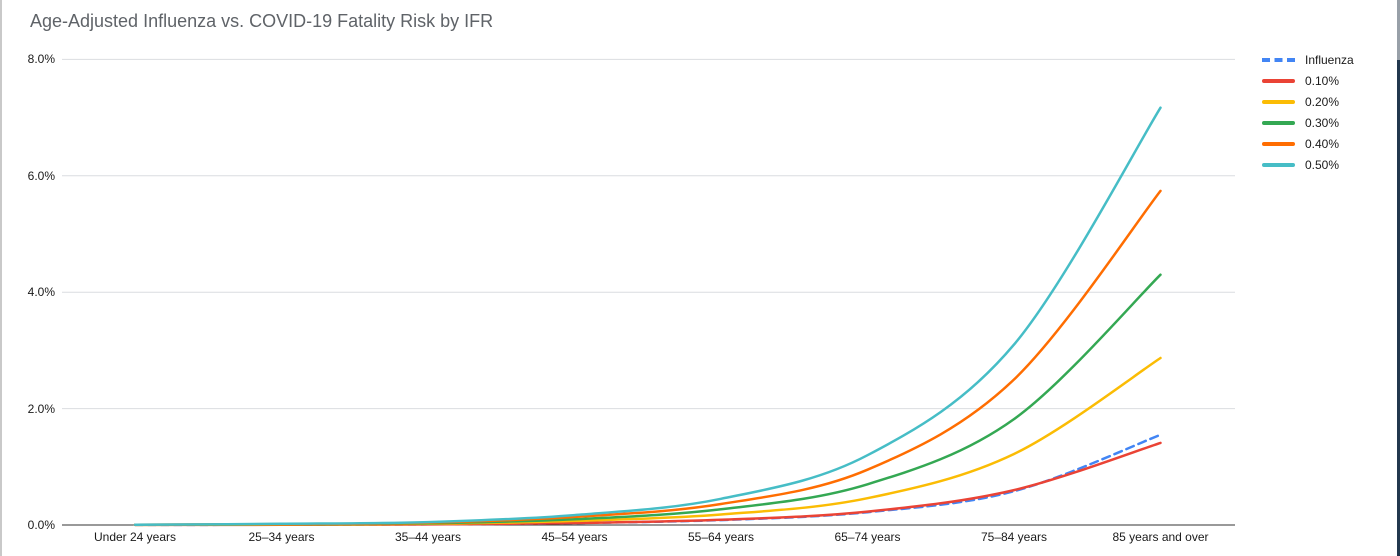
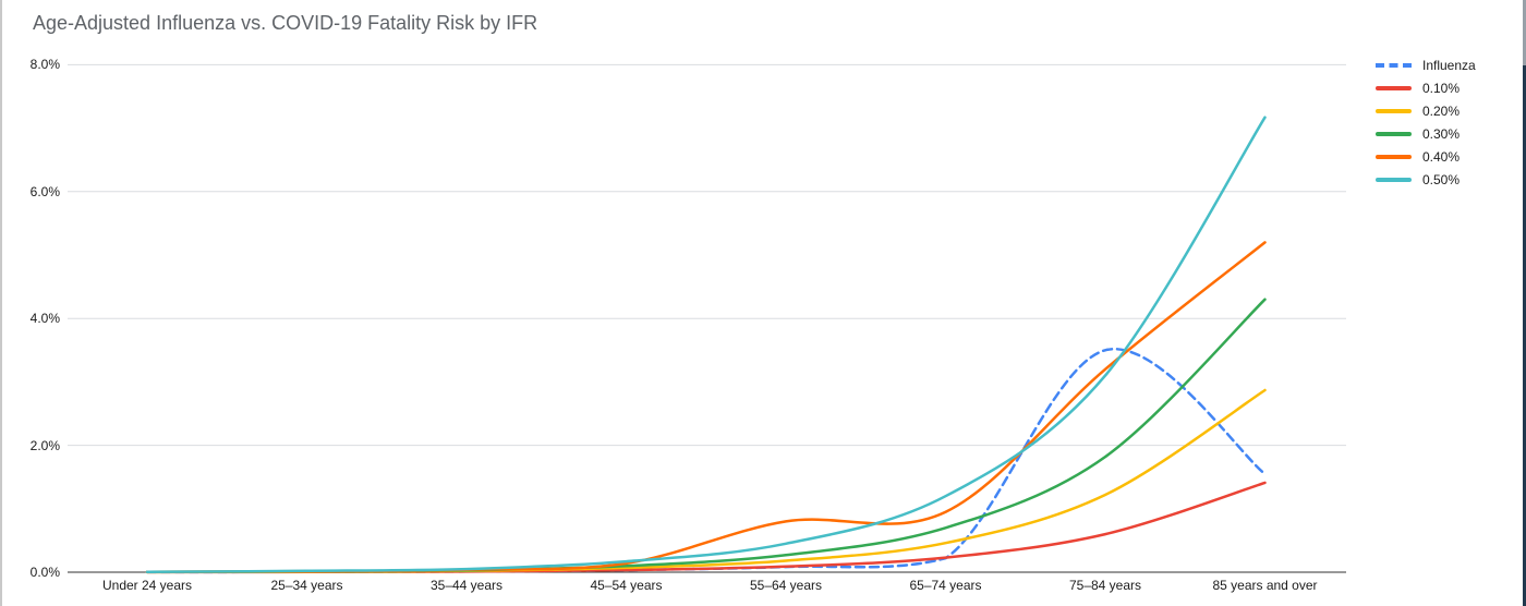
0.40%/55–64 years: 0.4% -> 0.8%
Influenza/75–84 years: 0.6% -> 3.5%
0.40%/75–84 years: 2.5% -> 3.2%
0.40%/85 years and over: 5.7% -> 5.2%
